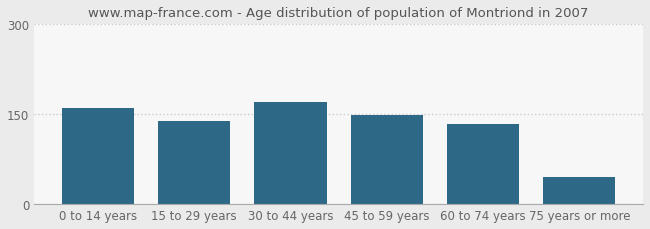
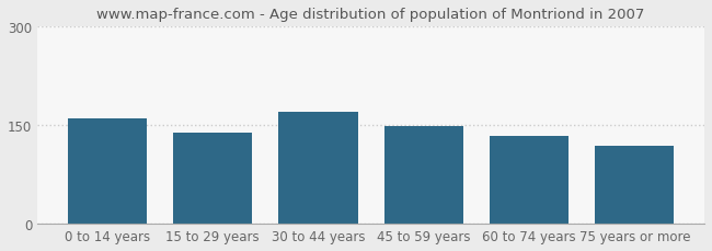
75 years or more: 45 -> 118
